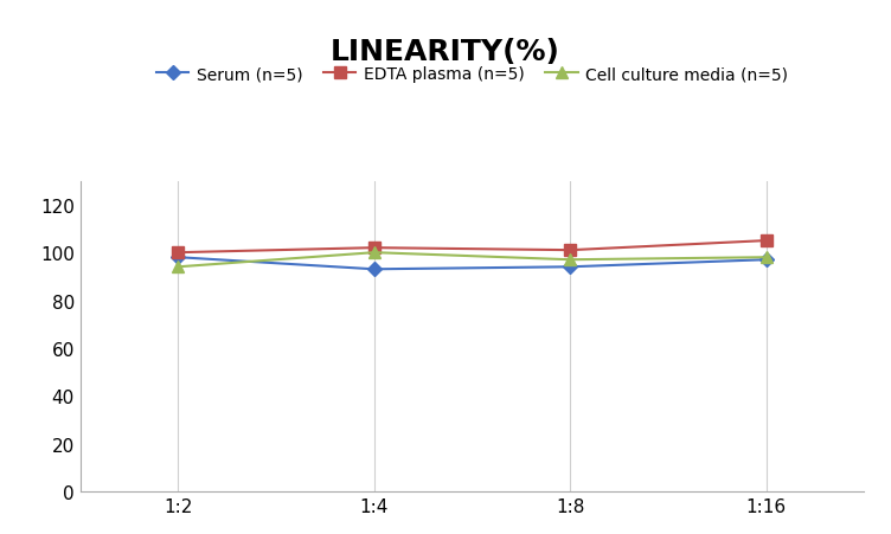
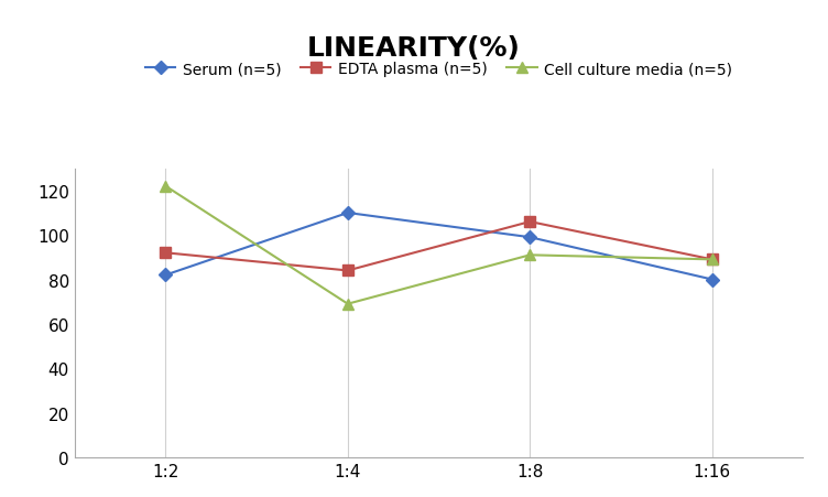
Serum (n=5)/1:2: 98 -> 82
EDTA plasma (n=5)/1:2: 100 -> 92
Cell culture media (n=5)/1:2: 94 -> 122
Serum (n=5)/1:4: 93 -> 110
EDTA plasma (n=5)/1:4: 102 -> 84
Cell culture media (n=5)/1:4: 100 -> 69
Serum (n=5)/1:8: 94 -> 99
EDTA plasma (n=5)/1:8: 101 -> 106
Cell culture media (n=5)/1:8: 97 -> 91
Serum (n=5)/1:16: 97 -> 80
EDTA plasma (n=5)/1:16: 105 -> 89
Cell culture media (n=5)/1:16: 98 -> 89
